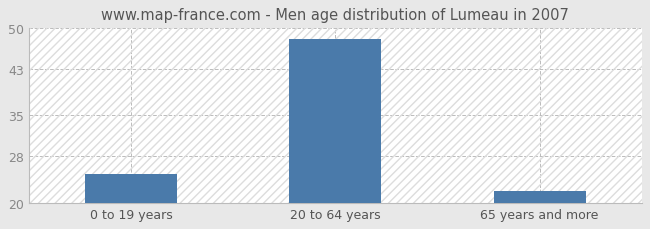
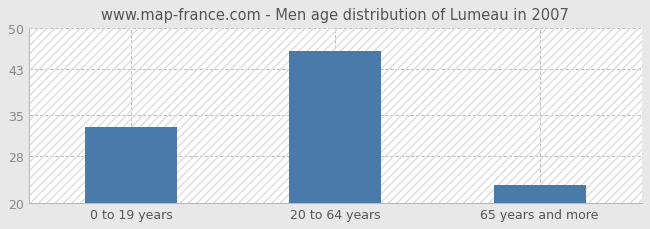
0 to 19 years: 25 -> 33
20 to 64 years: 48 -> 46
65 years and more: 22 -> 23
